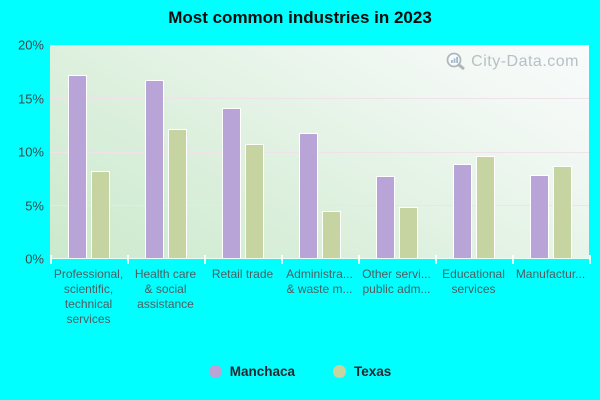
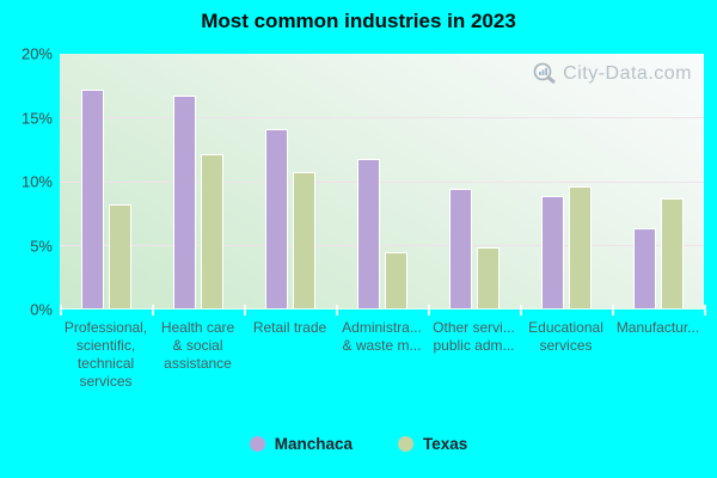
Manchaca/Other servi... public adm...: 7.7% -> 9.4%
Manchaca/Manufactur...: 7.8% -> 6.3%
